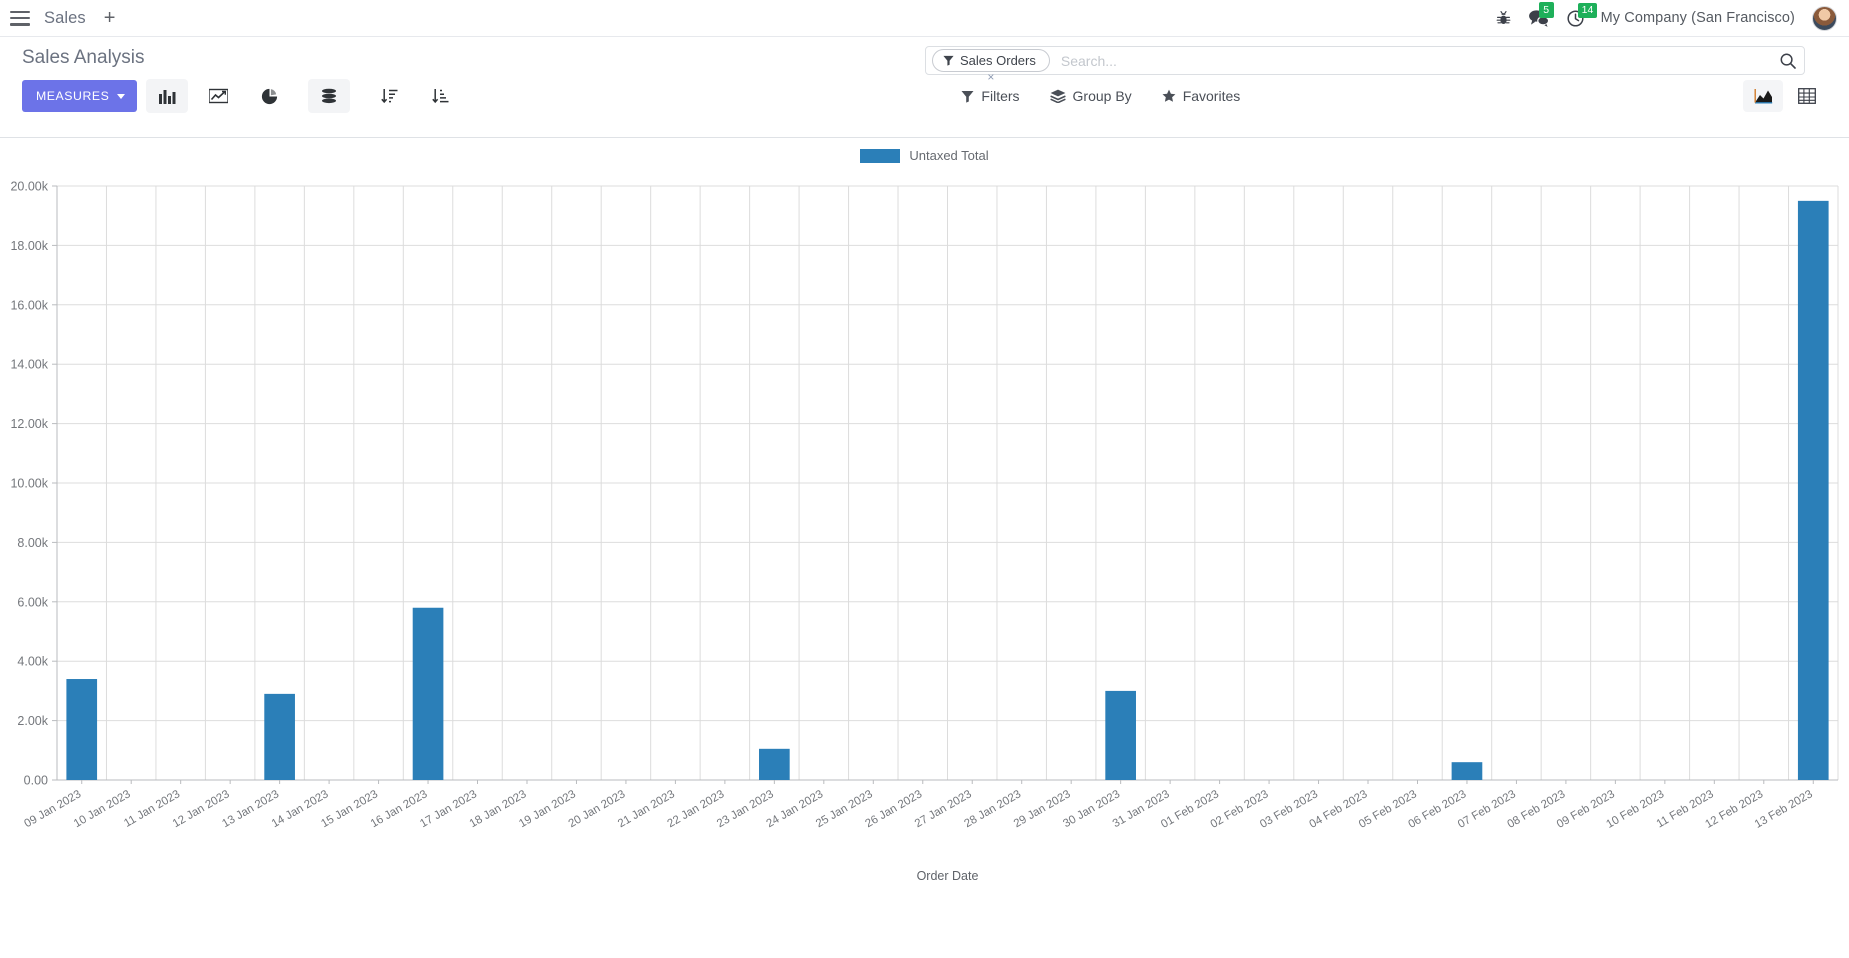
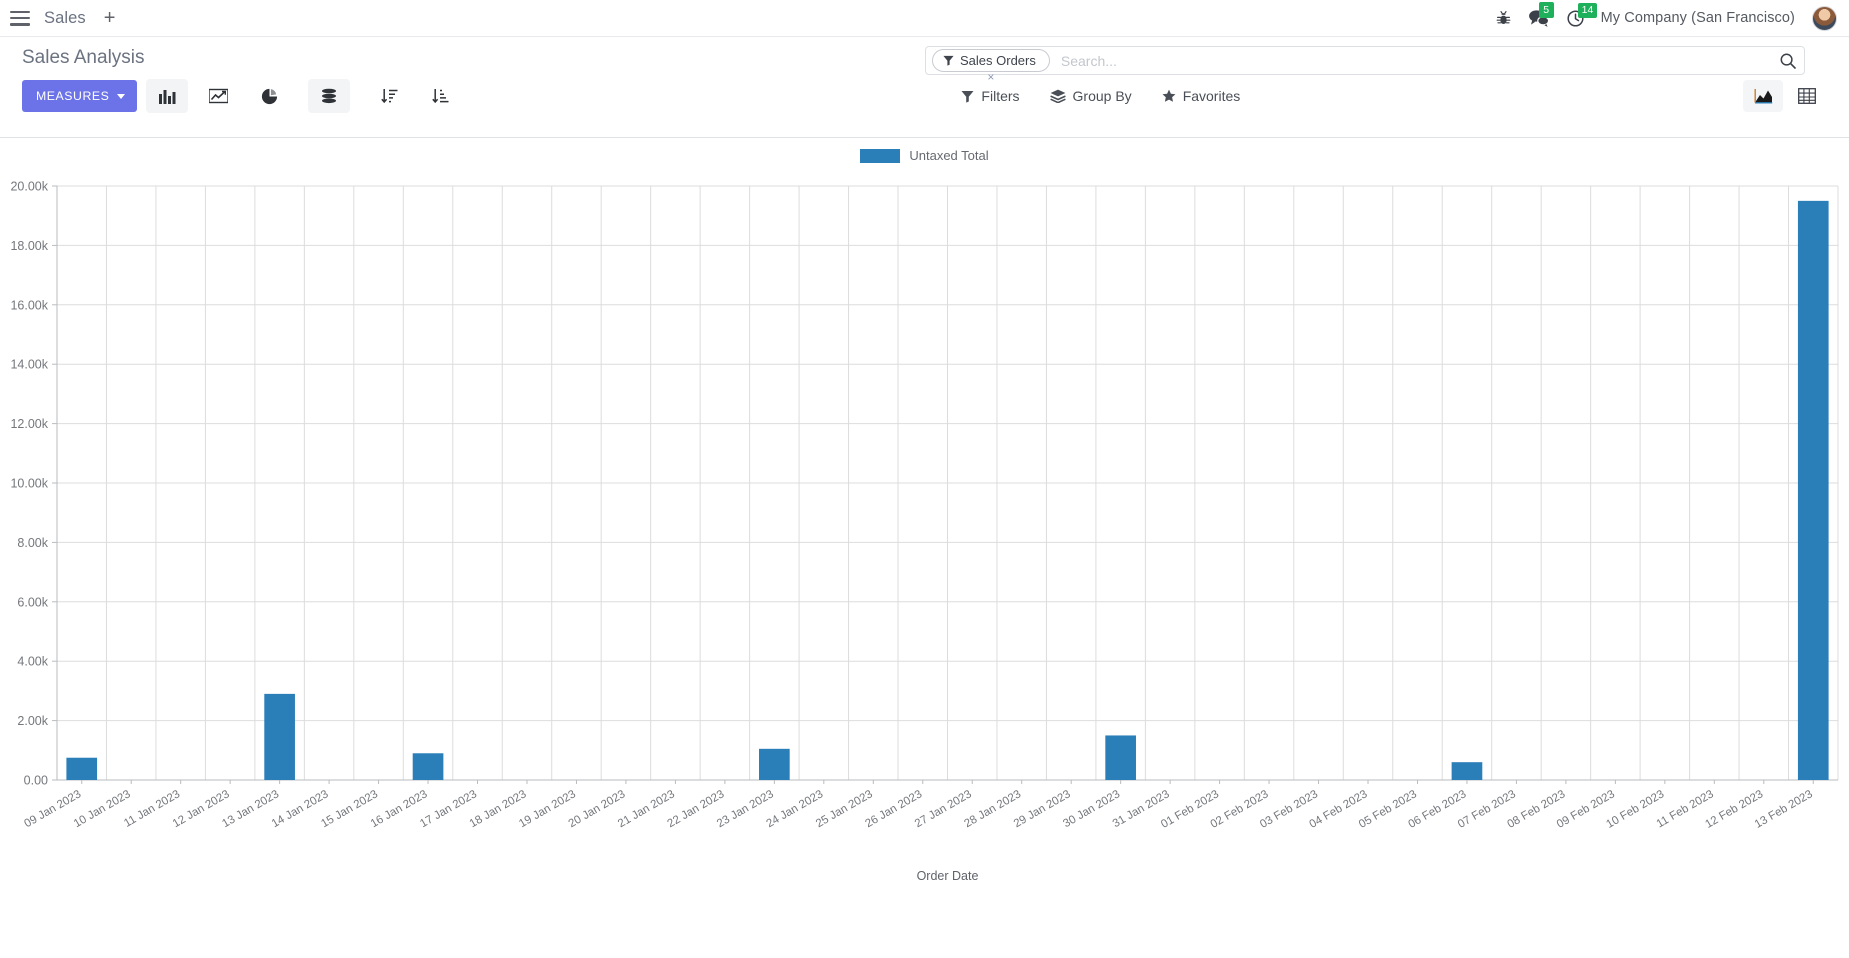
09 Jan 2023: 3.4k -> 0.8k
16 Jan 2023: 5.8k -> 0.9k
30 Jan 2023: 3.0k -> 1.5k
